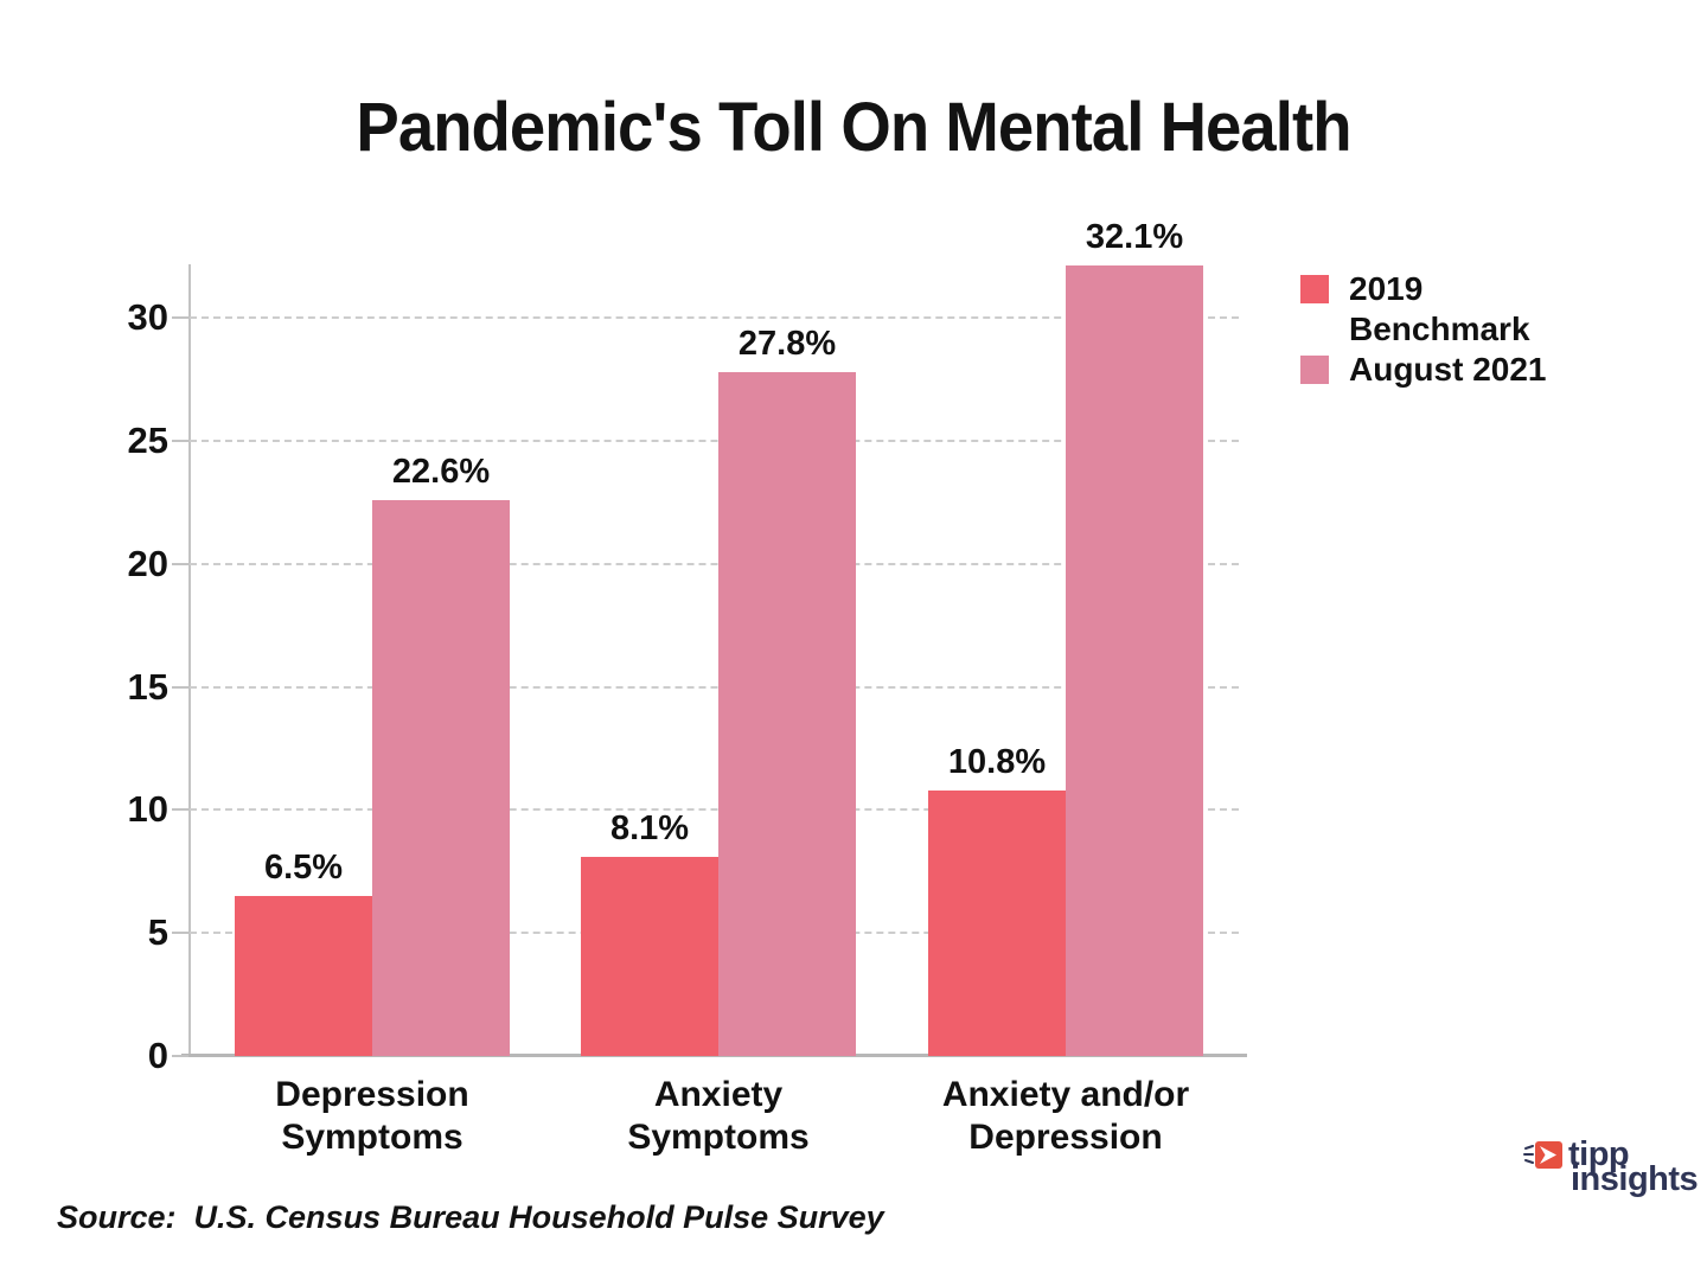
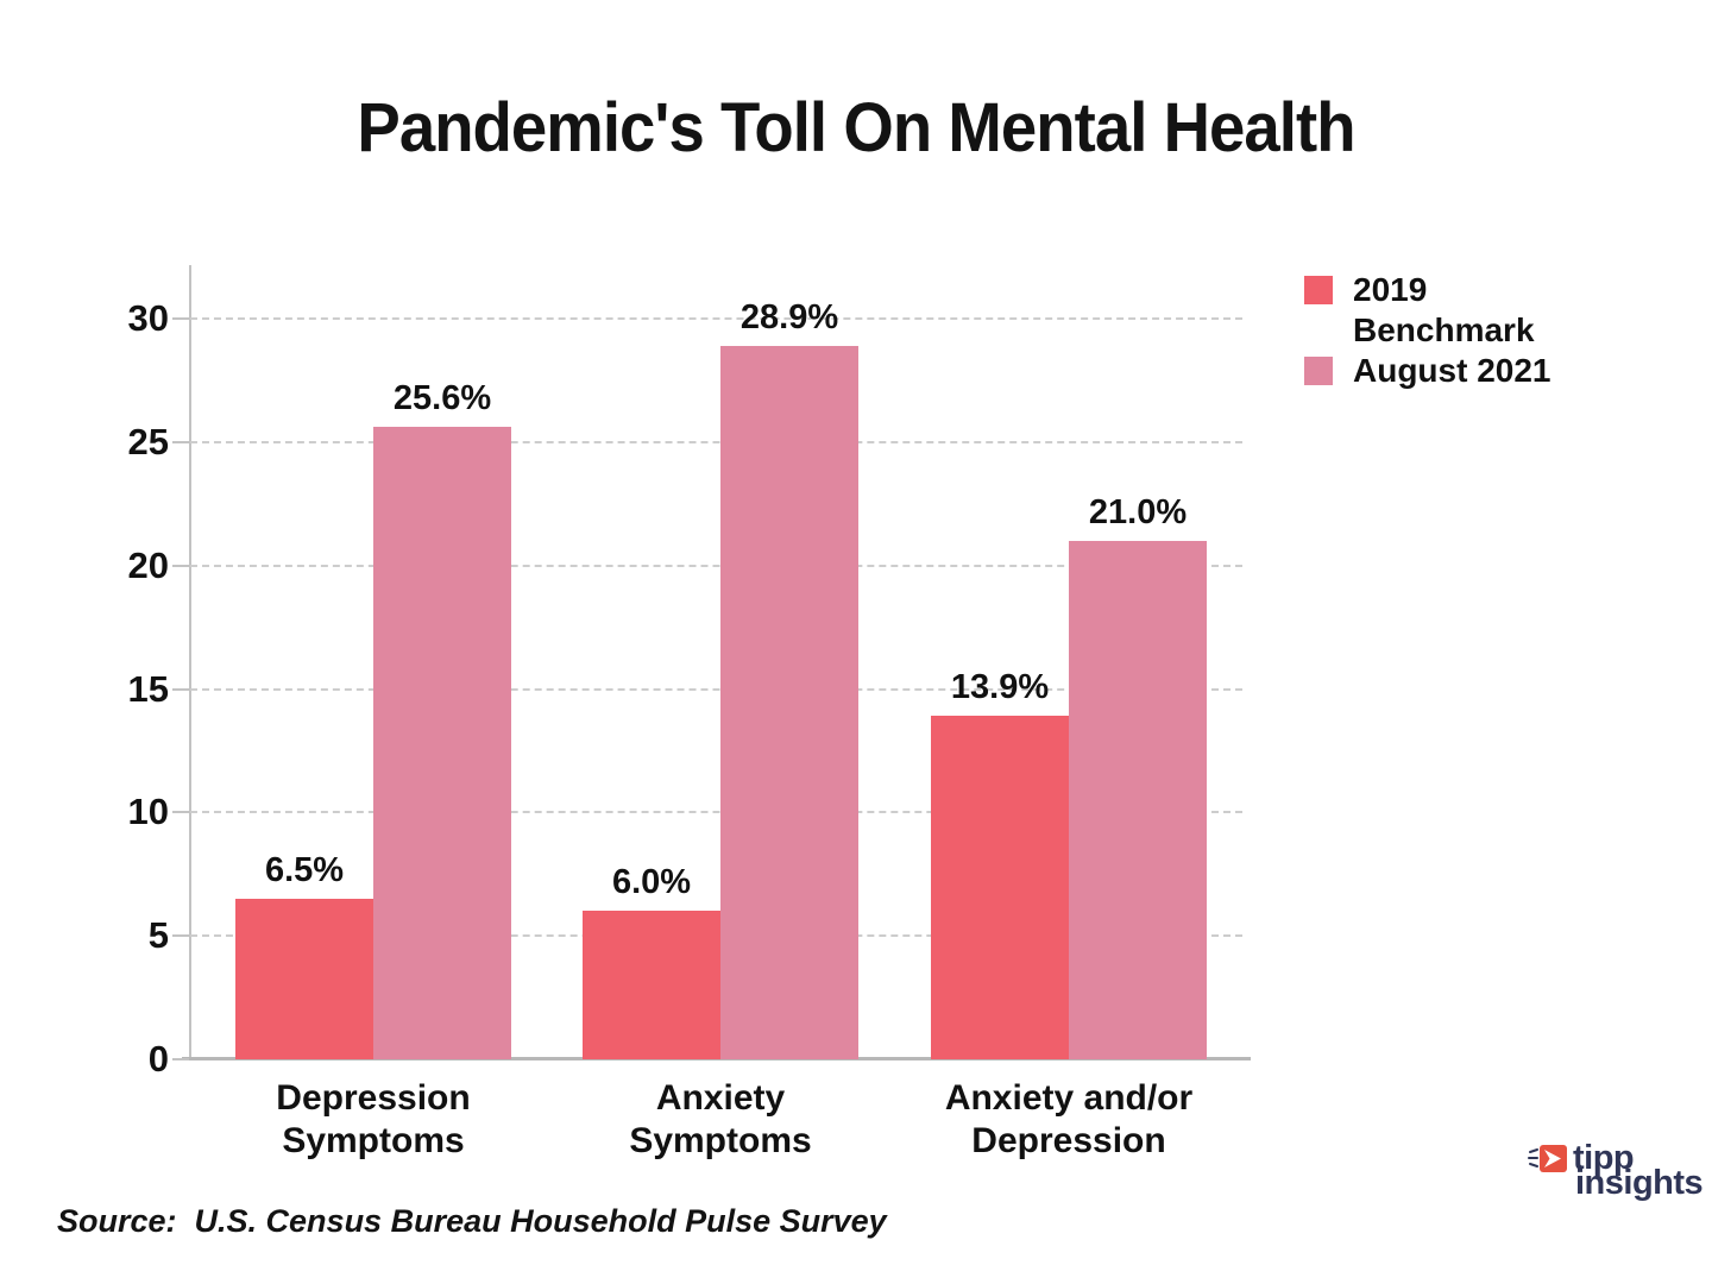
August 2021/Depression Symptoms: 22.6% -> 25.6%
2019 Benchmark/Anxiety Symptoms: 8.1% -> 6.0%
August 2021/Anxiety Symptoms: 27.8% -> 28.9%
2019 Benchmark/Anxiety and/or Depression: 10.8% -> 13.9%
August 2021/Anxiety and/or Depression: 32.1% -> 21.0%
